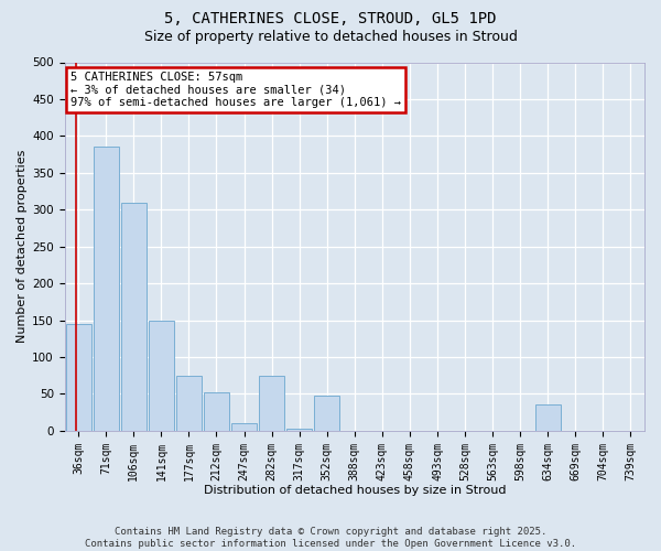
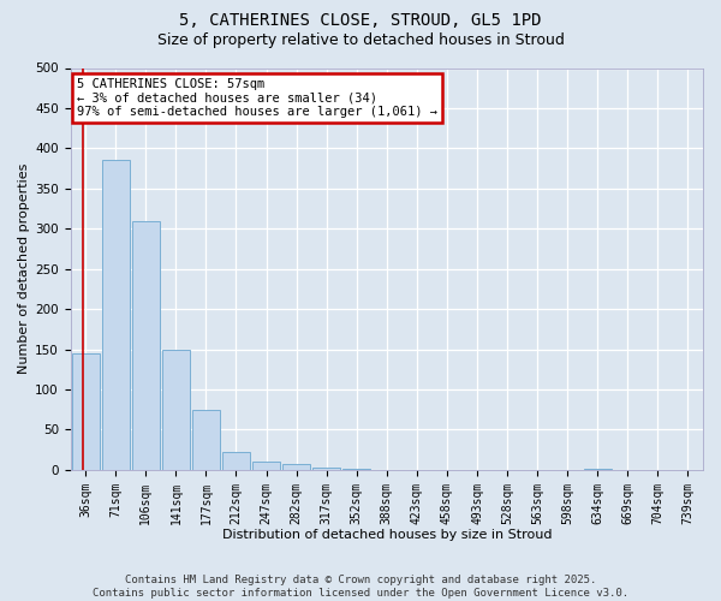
212sqm: 52 -> 22
282sqm: 74 -> 7
352sqm: 48 -> 1
634sqm: 36 -> 1
